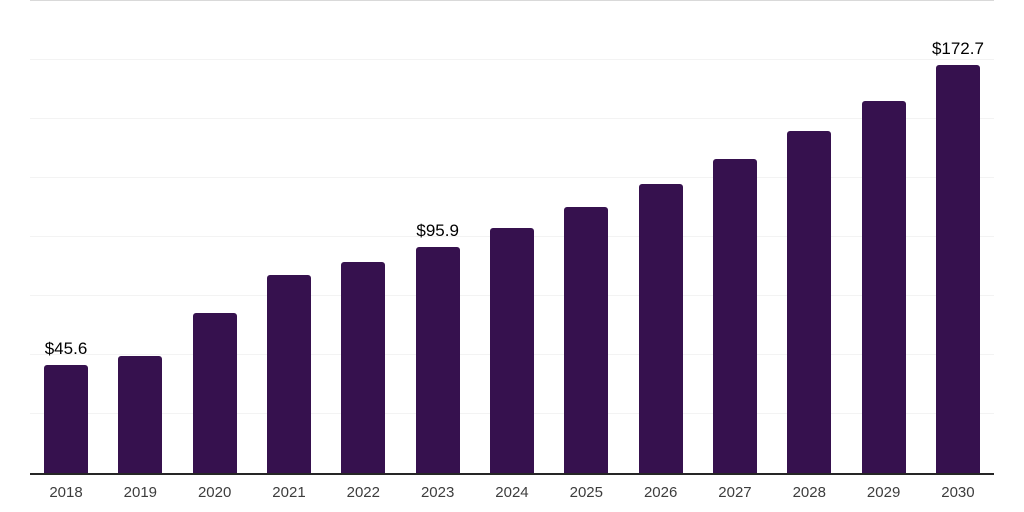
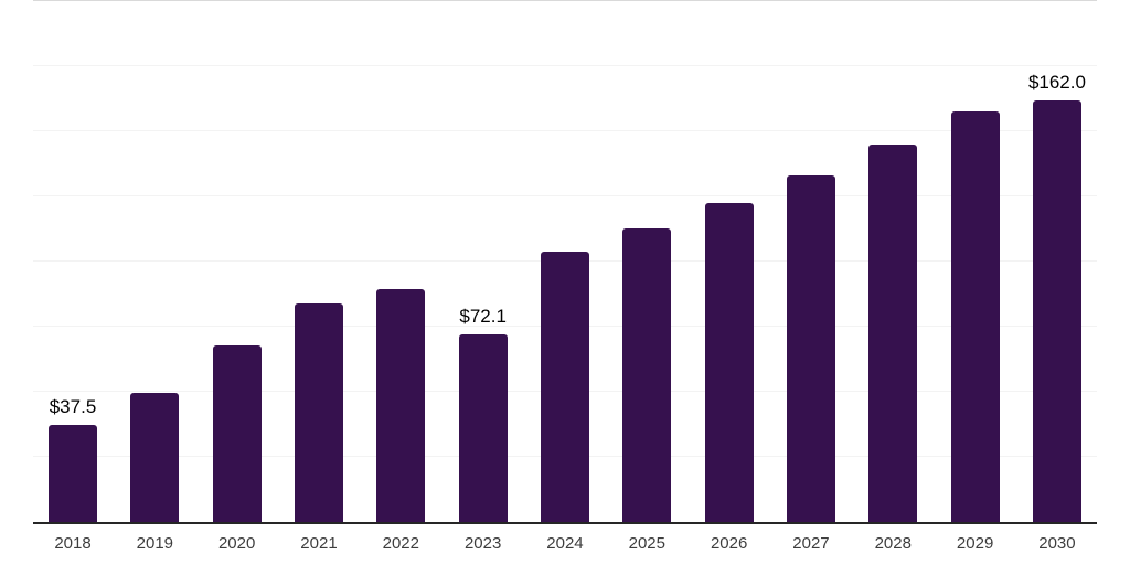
2018: $45.6 -> $37.5
2023: $95.9 -> $72.1
2030: $172.7 -> $162.0
